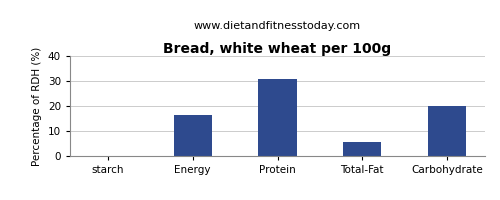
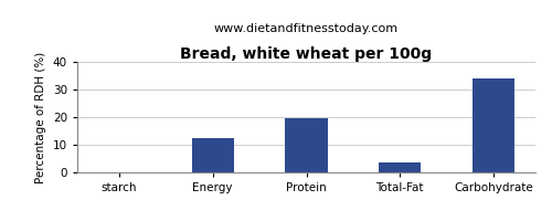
Energy: 16.5 -> 12.5
Protein: 31.0 -> 19.5
Total-Fat: 5.5 -> 3.5
Carbohydrate: 20.0 -> 34.0
